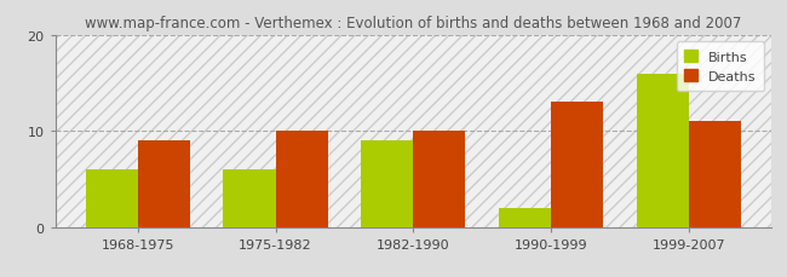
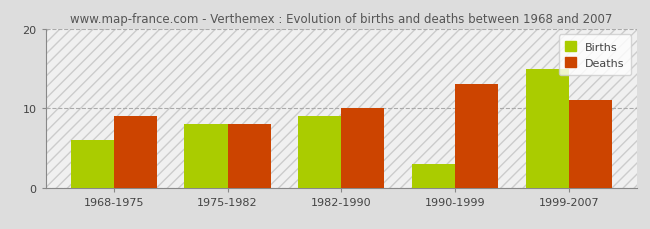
Births/1975-1982: 6 -> 8
Deaths/1975-1982: 10 -> 8
Births/1990-1999: 2 -> 3
Births/1999-2007: 16 -> 15
